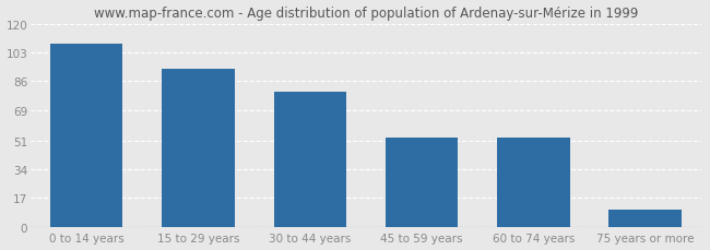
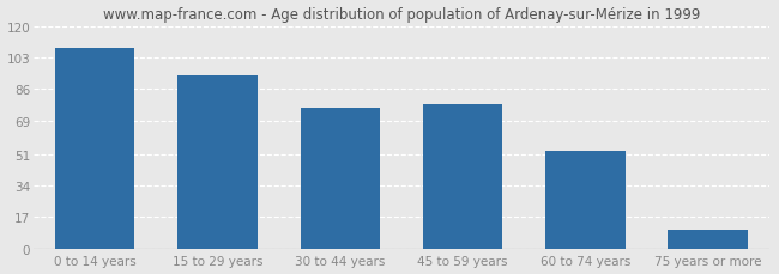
30 to 44 years: 80 -> 76
45 to 59 years: 53 -> 78
